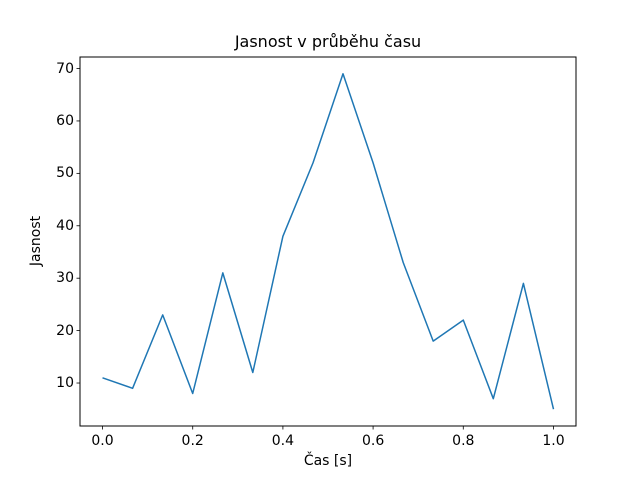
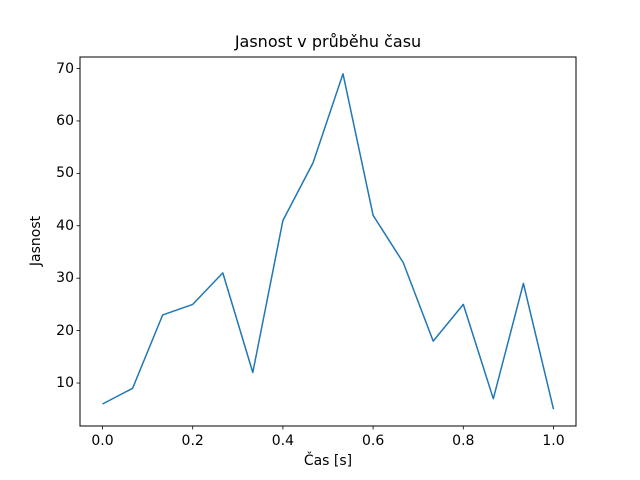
0.0: 11 -> 6
0.2: 8 -> 25
0.4: 38 -> 41
0.6: 52 -> 42
0.8: 22 -> 25
